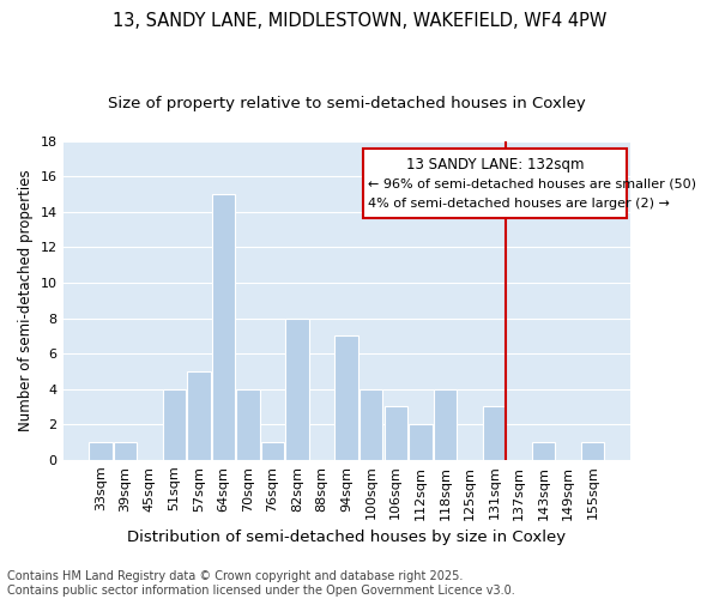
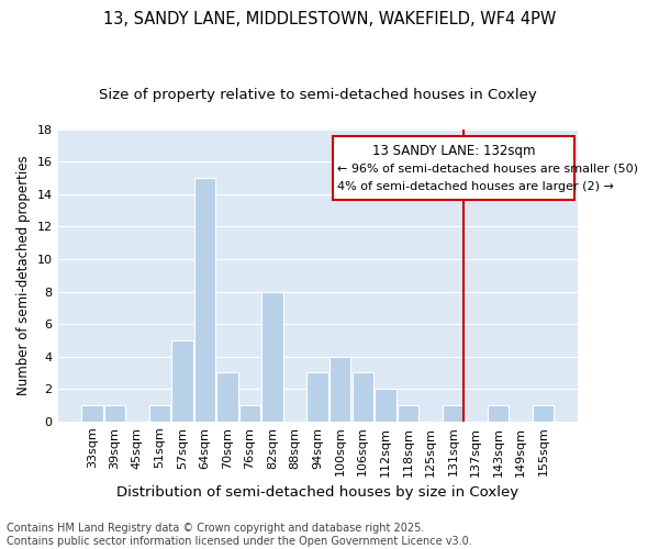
51sqm: 4 -> 1
70sqm: 4 -> 3
94sqm: 7 -> 3
118sqm: 4 -> 1
131sqm: 3 -> 1
